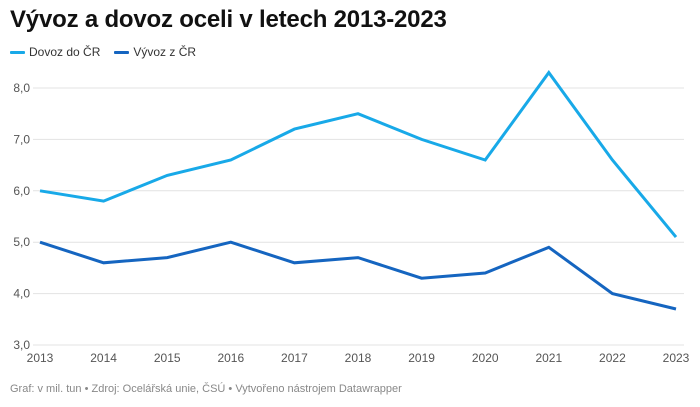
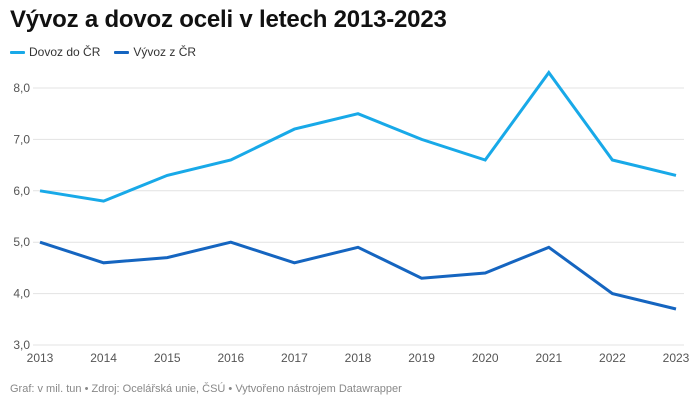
Vývoz z ČR/2018: 4,7 -> 4,9
Dovoz do ČR/2023: 5,1 -> 6,3
